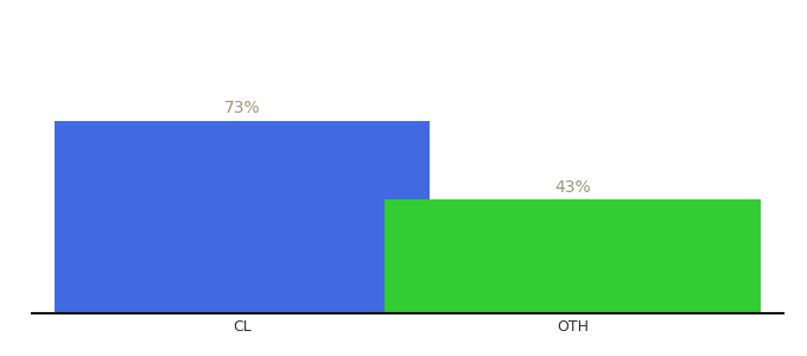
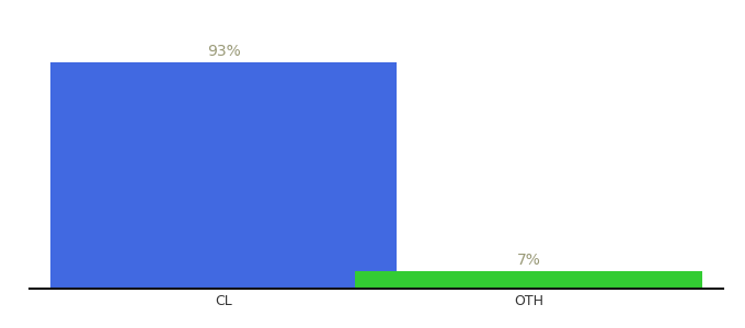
CL: 73% -> 93%
OTH: 43% -> 7%
